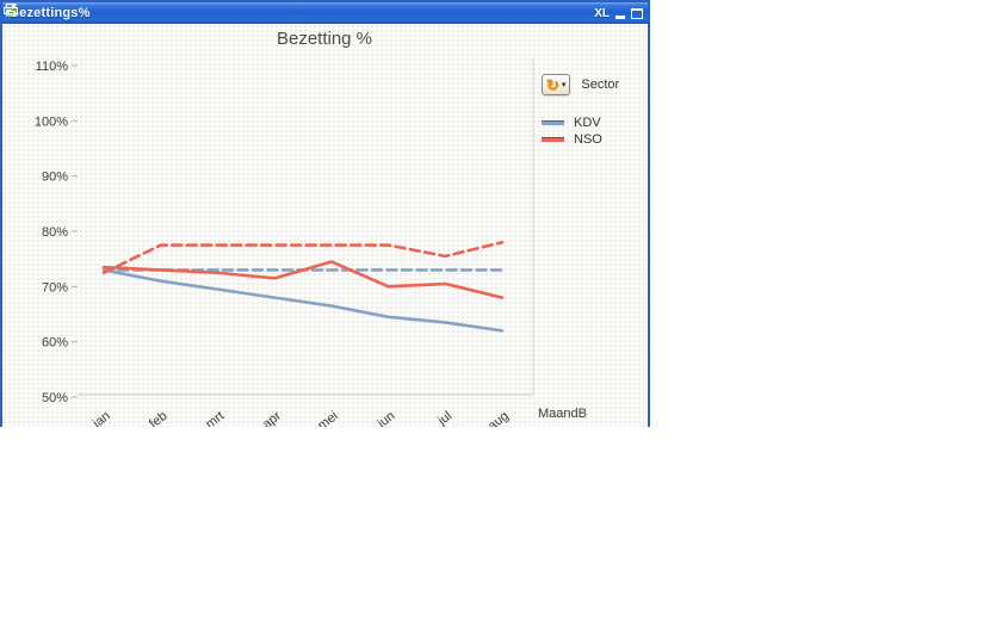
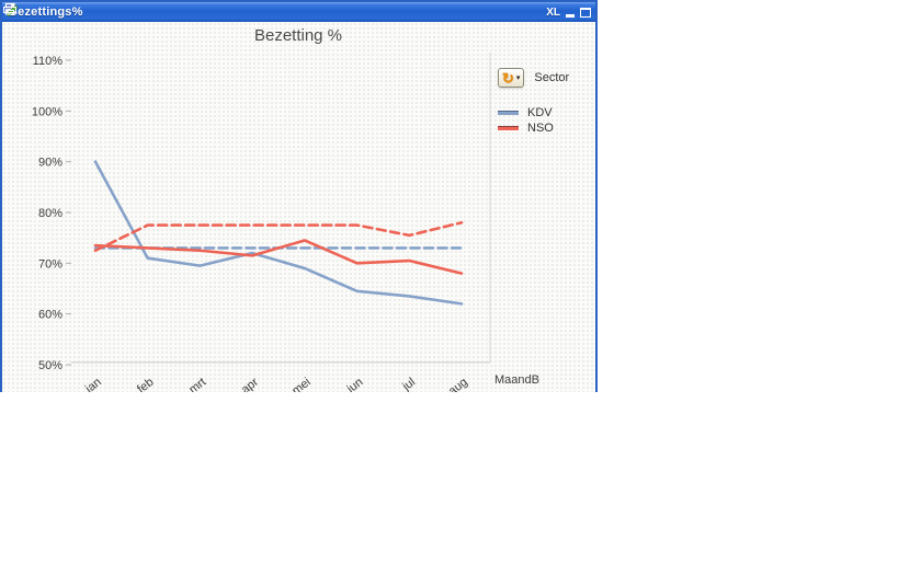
KDV/jan: 73% -> 90%
KDV/apr: 68% -> 72%
KDV/mei: 66% -> 69%
